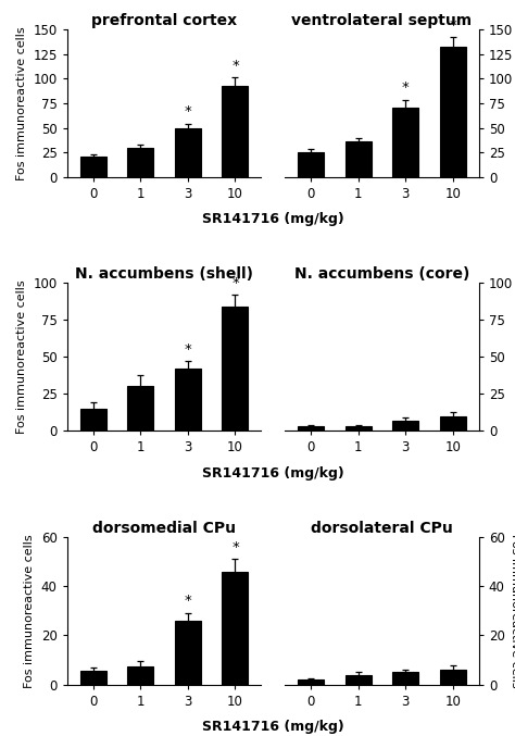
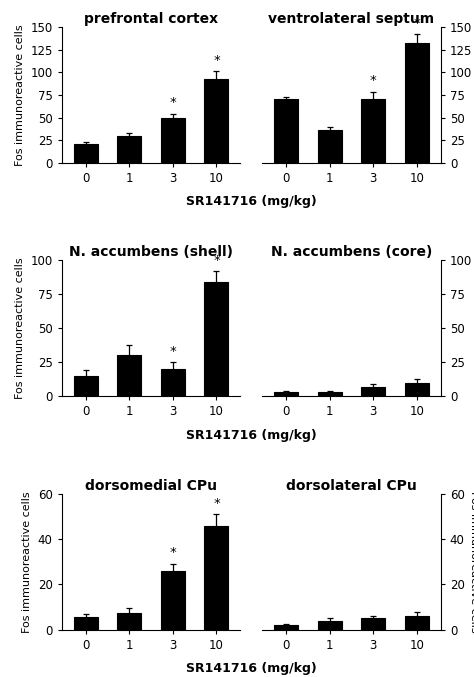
ventrolateral septum/0: 25 -> 70
N. accumbens (shell)/3: 42 -> 20
